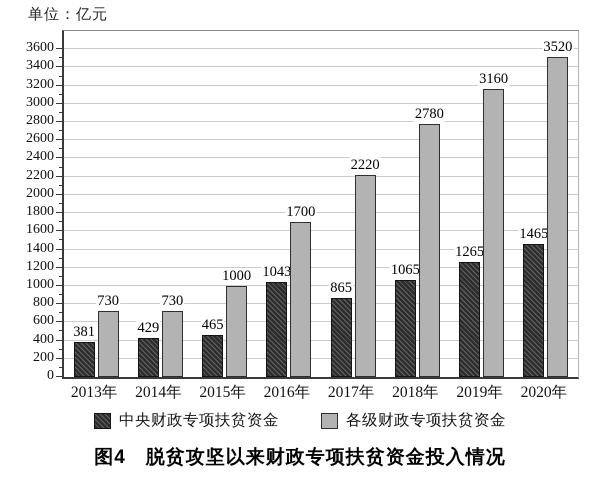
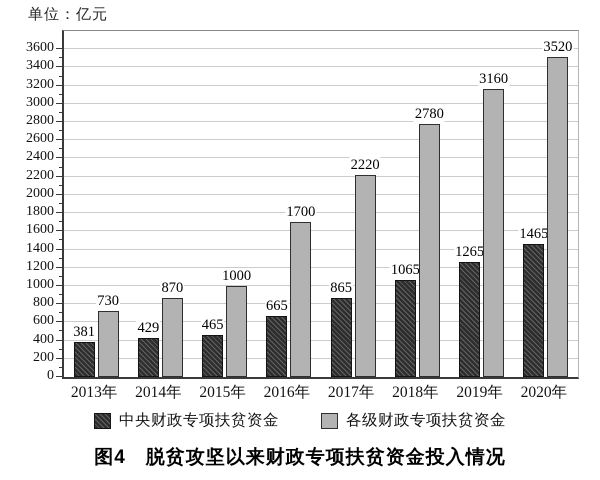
各级财政专项扶贫资金/2014年: 730 -> 870
中央财政专项扶贫资金/2016年: 1043 -> 665
